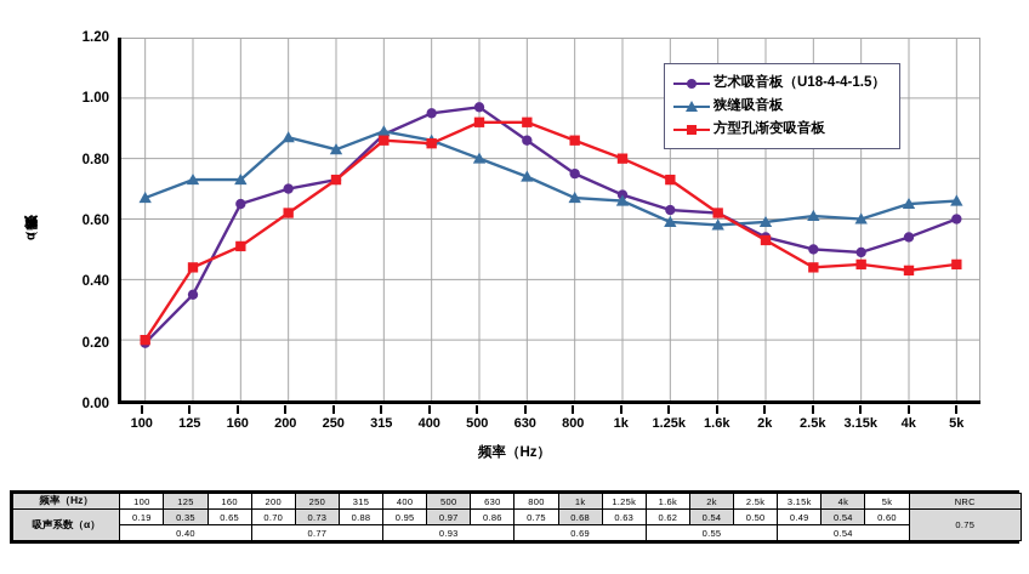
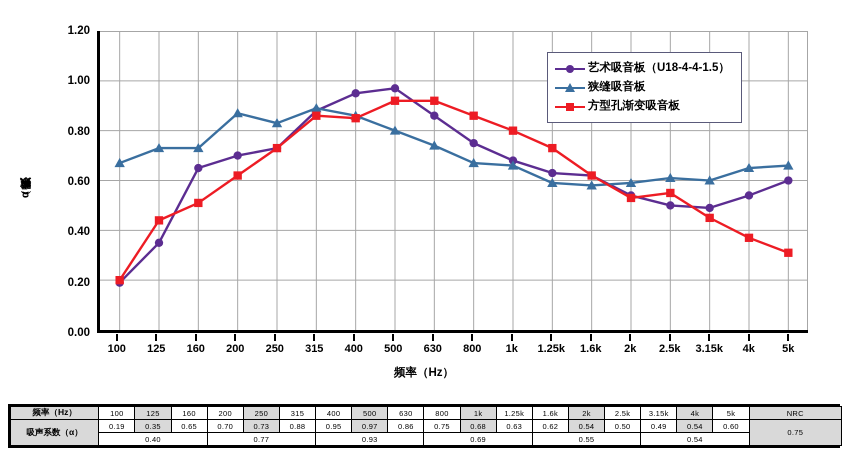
方型孔渐变吸音板/2.5k: 0.44 -> 0.55
方型孔渐变吸音板/4k: 0.43 -> 0.37
方型孔渐变吸音板/5k: 0.45 -> 0.31
